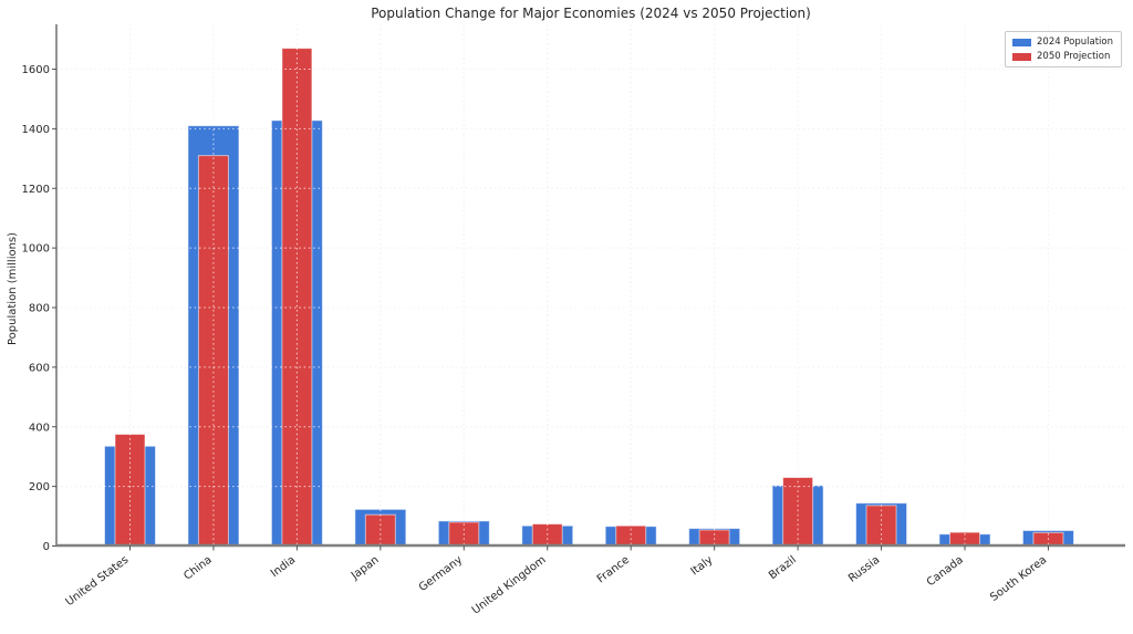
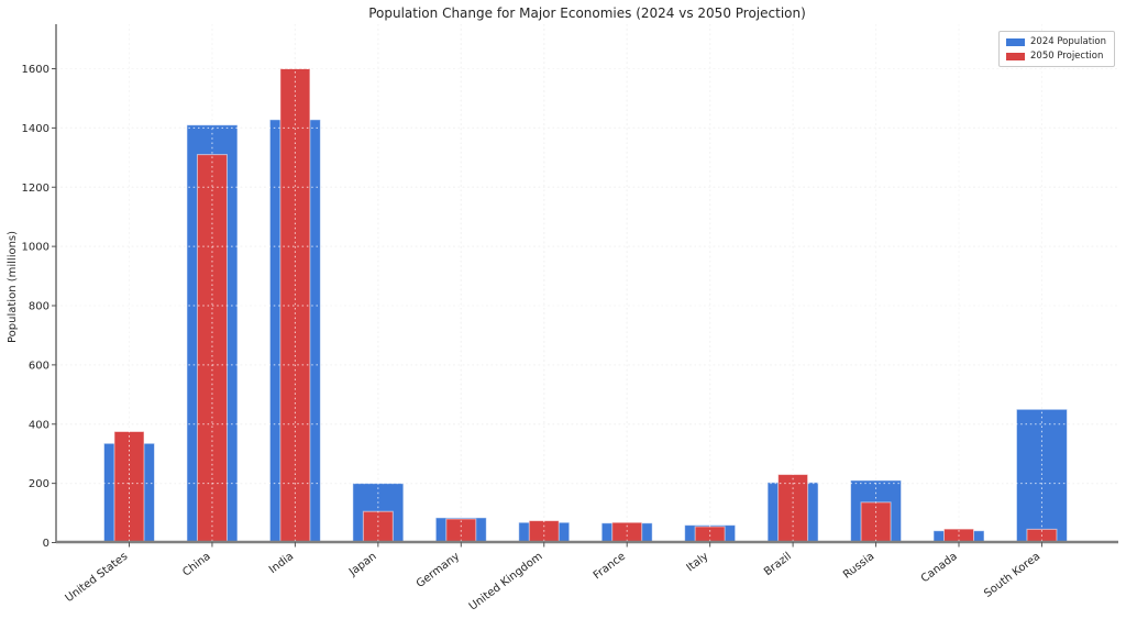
2050 Projection/India: 1670 -> 1600
2024 Population/Japan: 120 -> 200
2024 Population/Russia: 140 -> 210
2024 Population/South Korea: 50 -> 450
